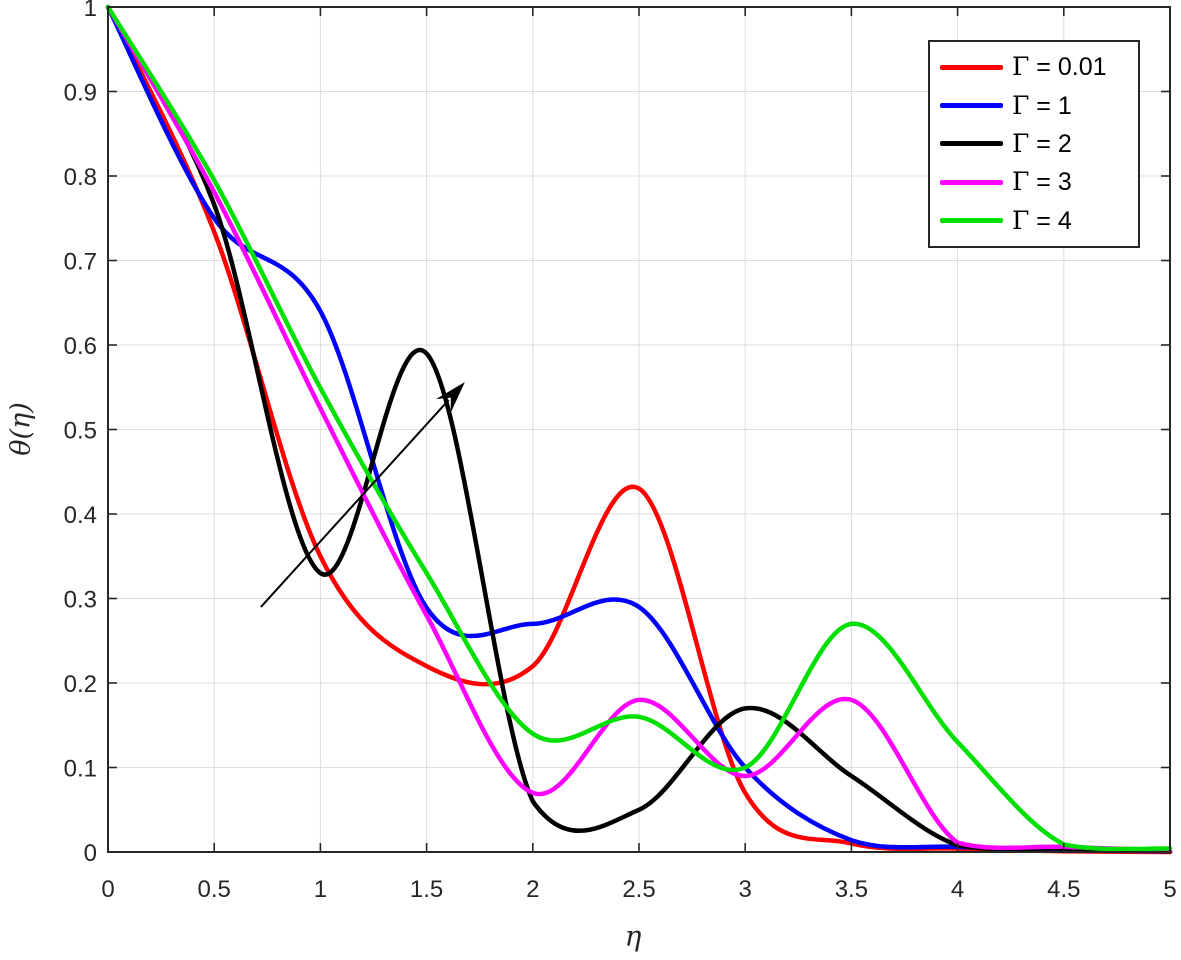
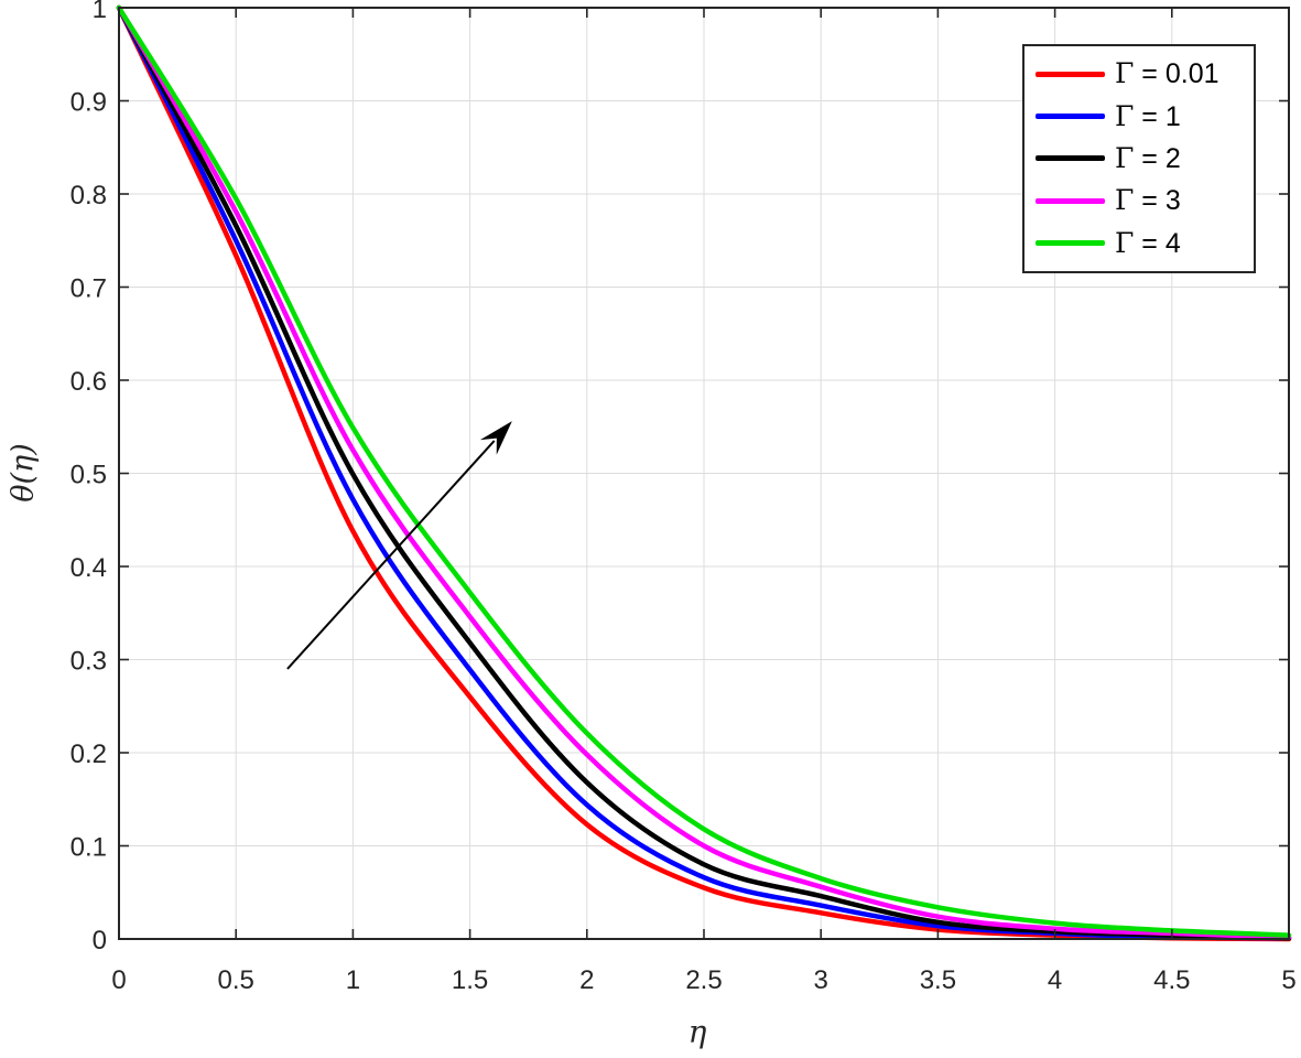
Γ = 0.01/1: 0.35 -> 0.44
Γ = 1/1: 0.64 -> 0.47
Γ = 2/1: 0.33 -> 0.50
Γ = 0.01/1.5: 0.22 -> 0.26
Γ = 2/1.5: 0.59 -> 0.32
Γ = 3/1.5: 0.28 -> 0.35
Γ = 4/1.5: 0.33 -> 0.37
Γ = 0.01/2: 0.22 -> 0.12
Γ = 1/2: 0.27 -> 0.14
Γ = 2/2: 0.06 -> 0.17
Γ = 3/2: 0.07 -> 0.20
Γ = 4/2: 0.14 -> 0.22
Γ = 0.01/2.5: 0.43 -> 0.06
Γ = 1/2.5: 0.29 -> 0.07
Γ = 2/2.5: 0.05 -> 0.08
Γ = 3/2.5: 0.18 -> 0.10
Γ = 4/2.5: 0.16 -> 0.12
Γ = 0.01/3: 0.07 -> 0.03
Γ = 1/3: 0.10 -> 0.04
Γ = 2/3: 0.17 -> 0.05
Γ = 3/3: 0.09 -> 0.06
Γ = 4/3: 0.10 -> 0.07
Γ = 2/3.5: 0.09 -> 0.02
Γ = 3/3.5: 0.18 -> 0.02
Γ = 4/3.5: 0.27 -> 0.03
Γ = 4/4: 0.13 -> 0.02
